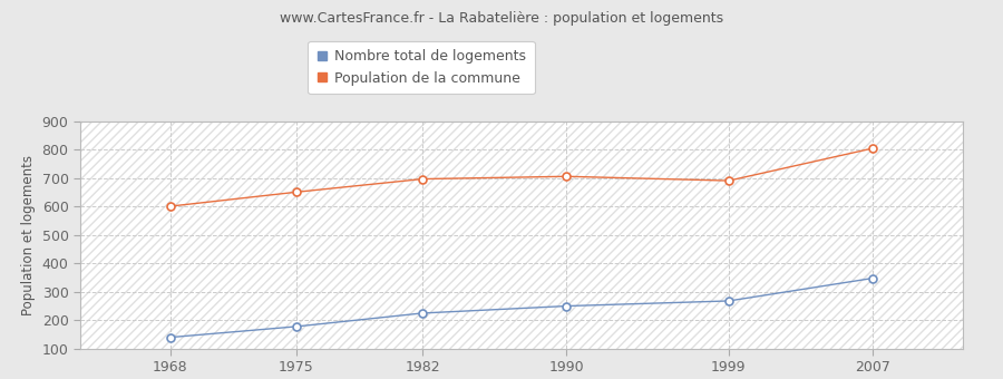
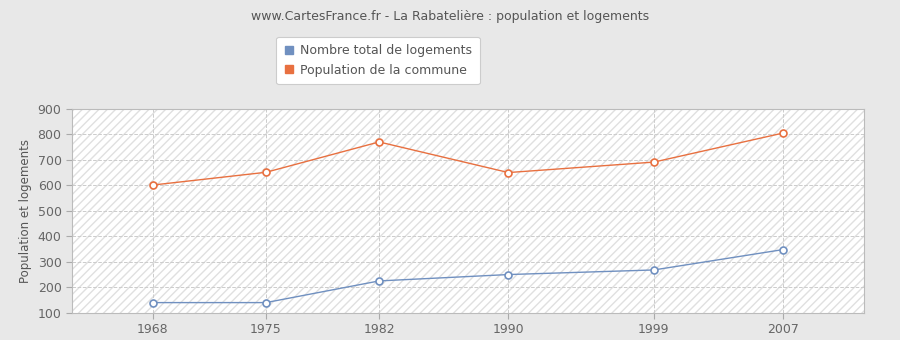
Nombre total de logements/1975: 178 -> 140
Population de la commune/1982: 697 -> 770
Population de la commune/1990: 706 -> 650
